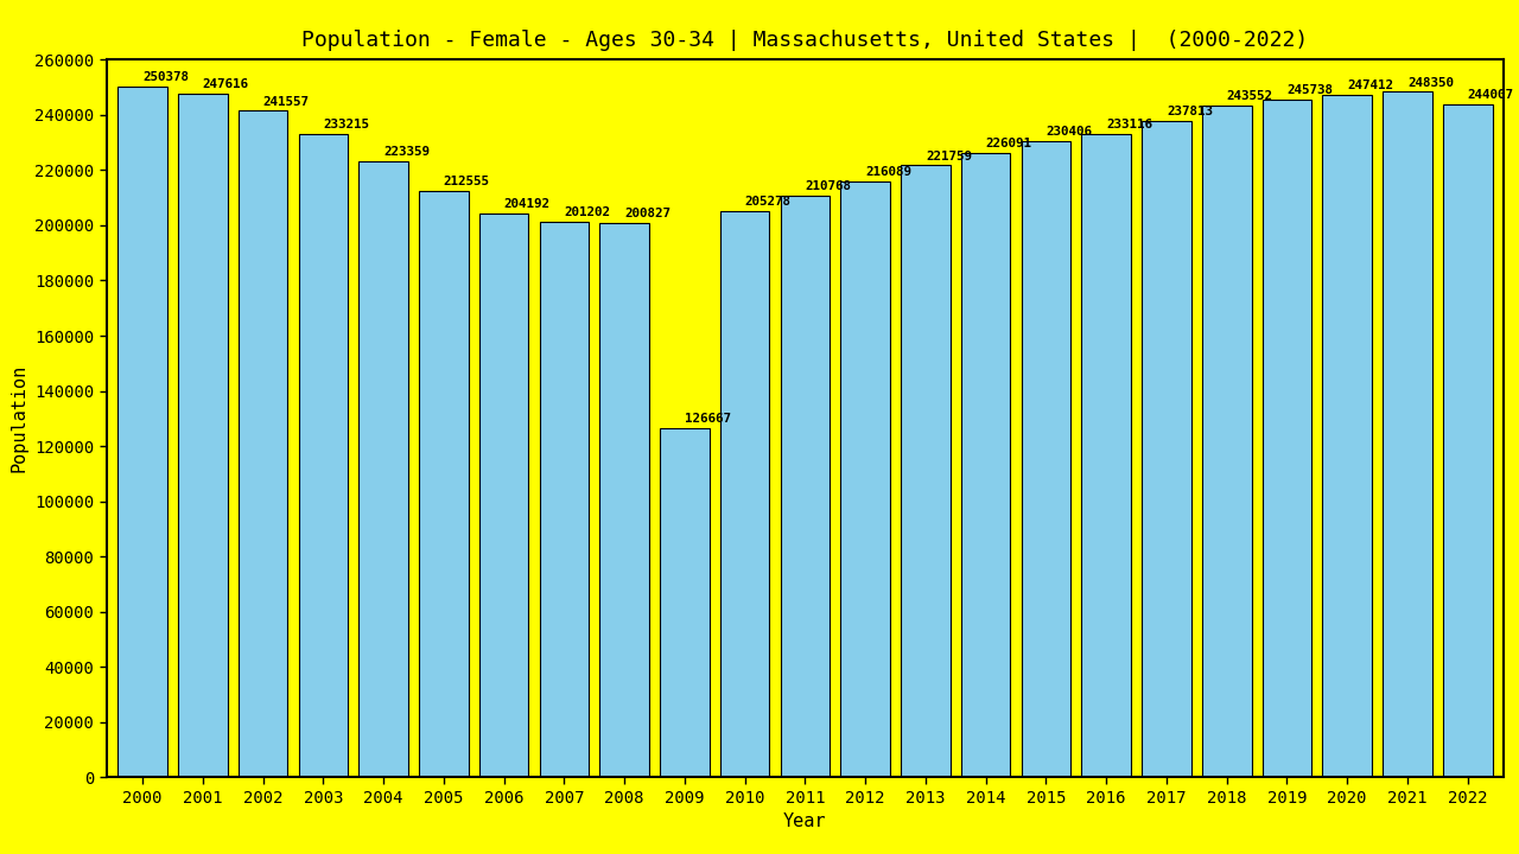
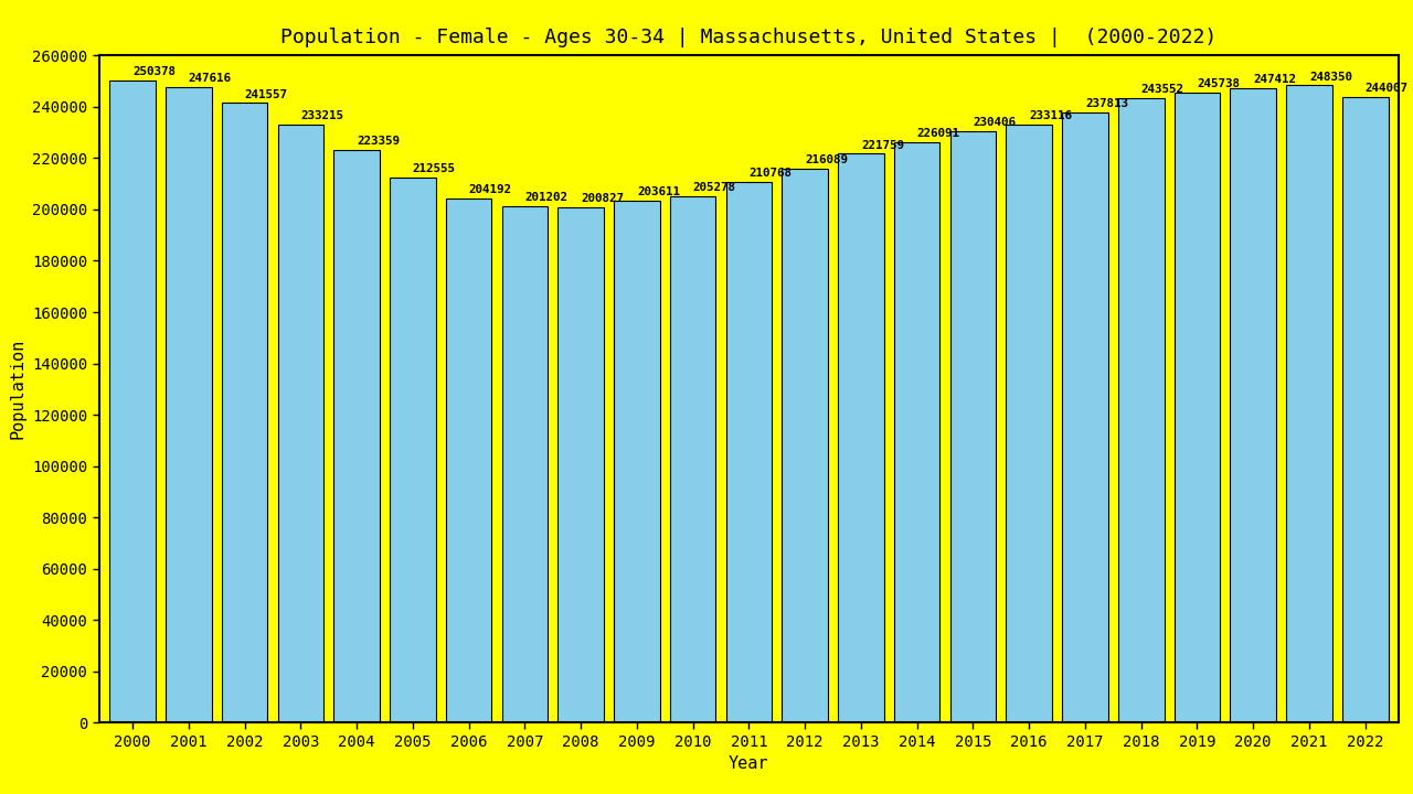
2009: 126667 -> 203611
